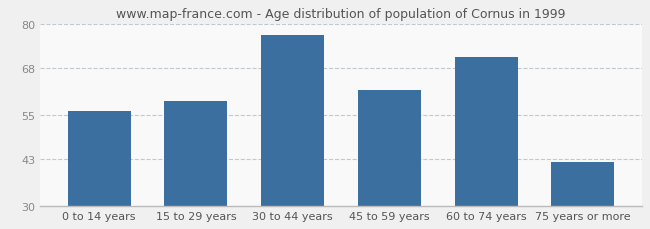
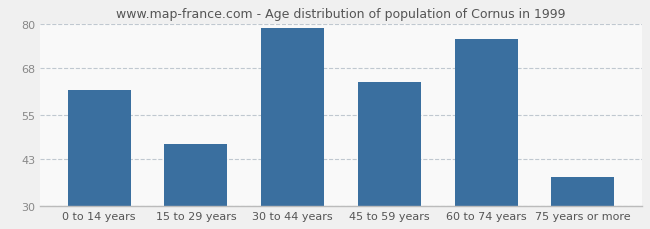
0 to 14 years: 56 -> 62
15 to 29 years: 59 -> 47
30 to 44 years: 77 -> 79
45 to 59 years: 62 -> 64
60 to 74 years: 71 -> 76
75 years or more: 42 -> 38
